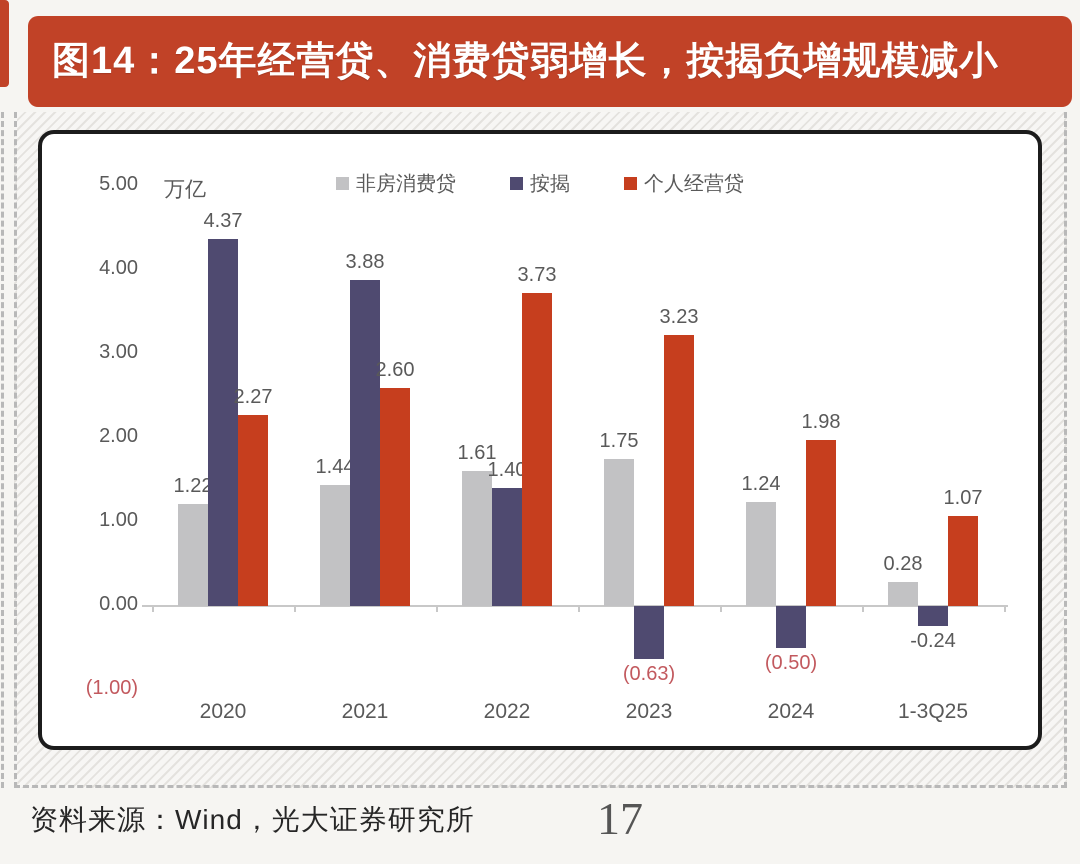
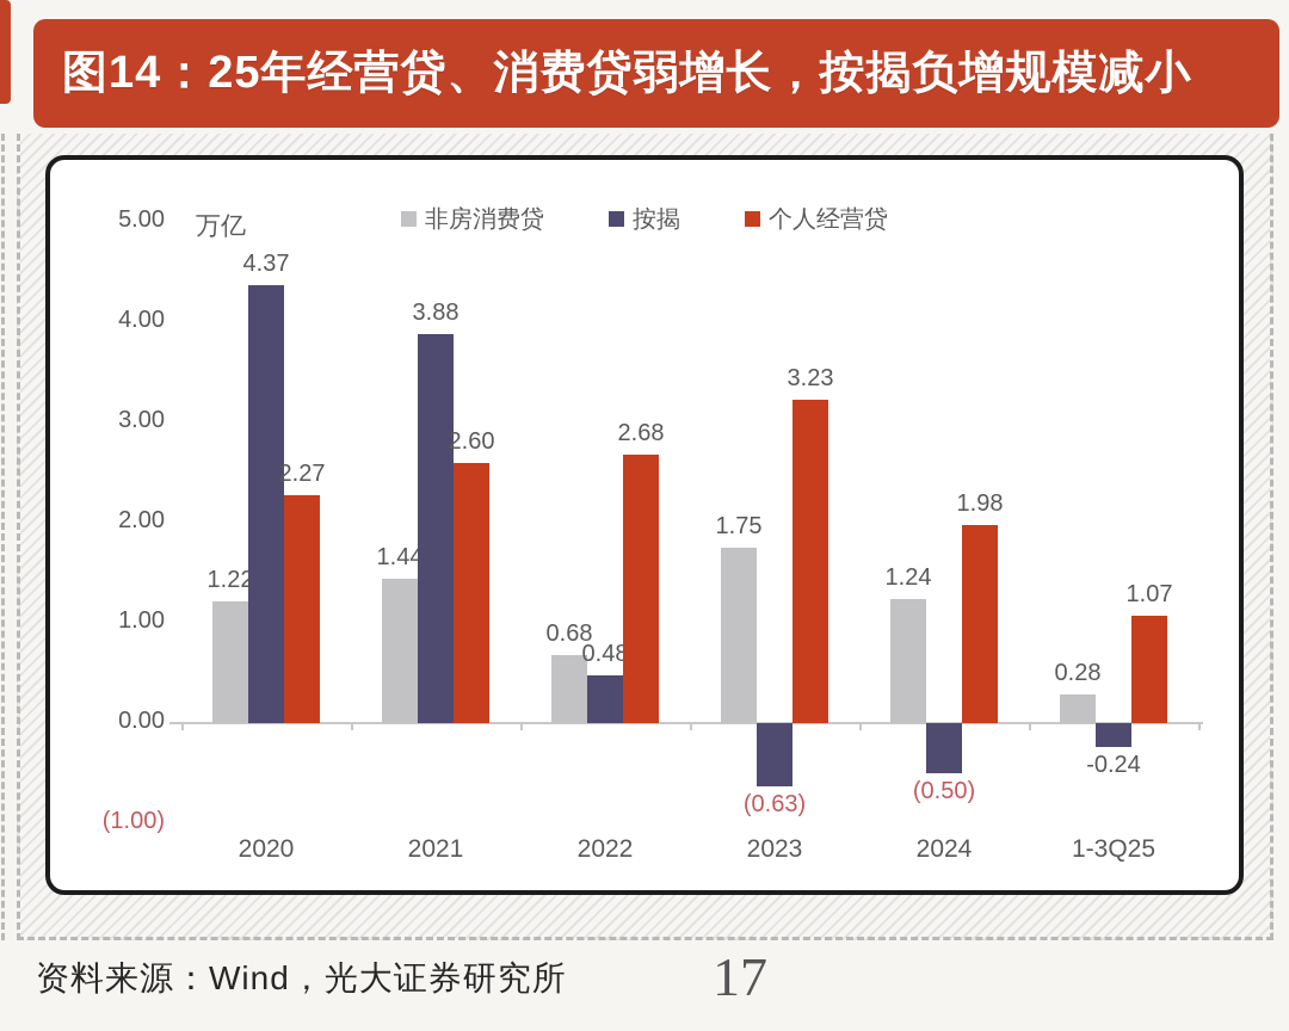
非房消费贷/2022: 1.61 -> 0.68
按揭/2022: 1.40 -> 0.48
个人经营贷/2022: 3.73 -> 2.68
